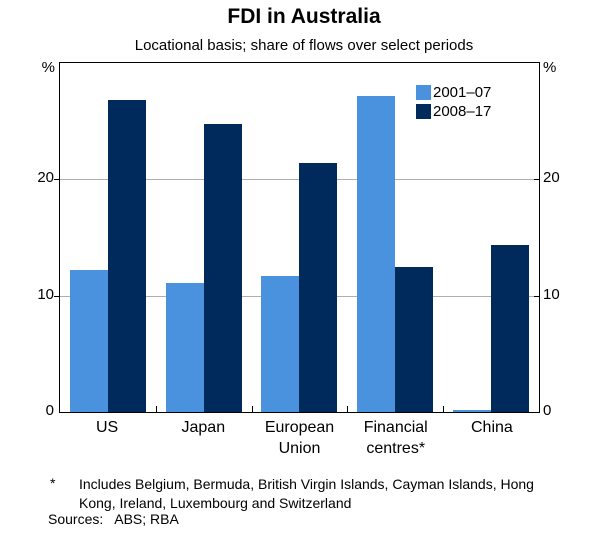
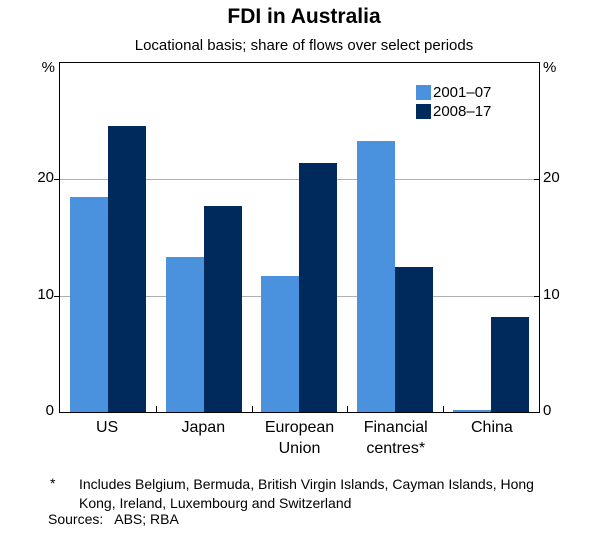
2001–07/US: 12.2 -> 18.5
2008–17/US: 26.8 -> 24.6
2001–07/Japan: 11.1 -> 13.3
2008–17/Japan: 24.8 -> 17.7
2001–07/Financial centres*: 27.2 -> 23.3
2008–17/China: 14.4 -> 8.2
